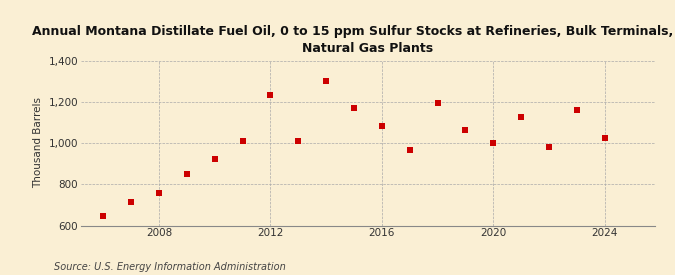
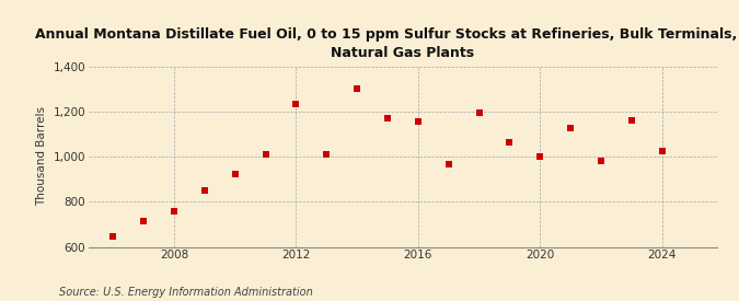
2016: 1,080 -> 1,155
